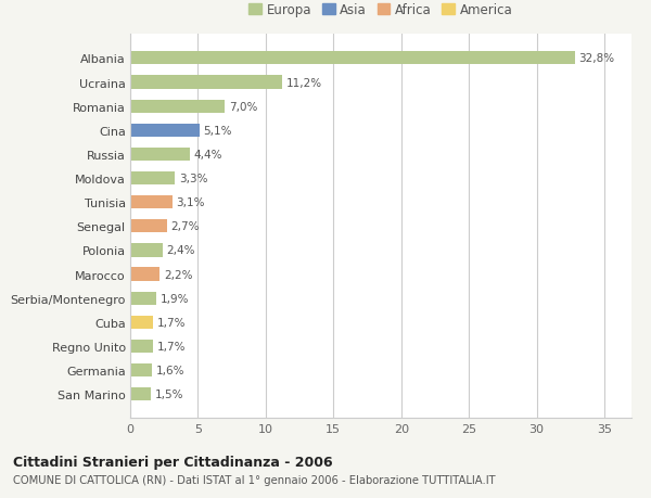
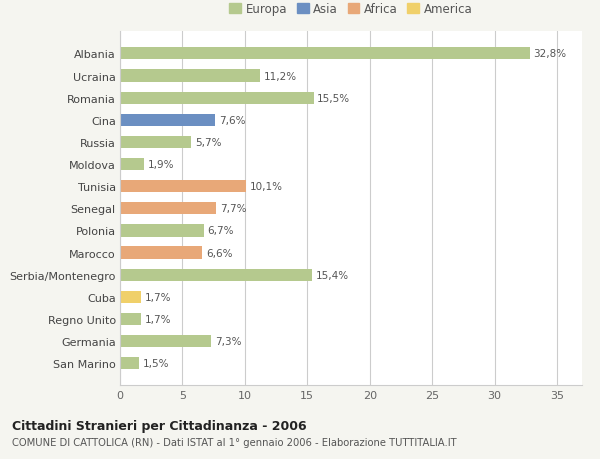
Romania: 7,0% -> 15,5%
Cina: 5,1% -> 7,6%
Russia: 4,4% -> 5,7%
Moldova: 3,3% -> 1,9%
Tunisia: 3,1% -> 10,1%
Senegal: 2,7% -> 7,7%
Polonia: 2,4% -> 6,7%
Marocco: 2,2% -> 6,6%
Serbia/Montenegro: 1,9% -> 15,4%
Germania: 1,6% -> 7,3%
